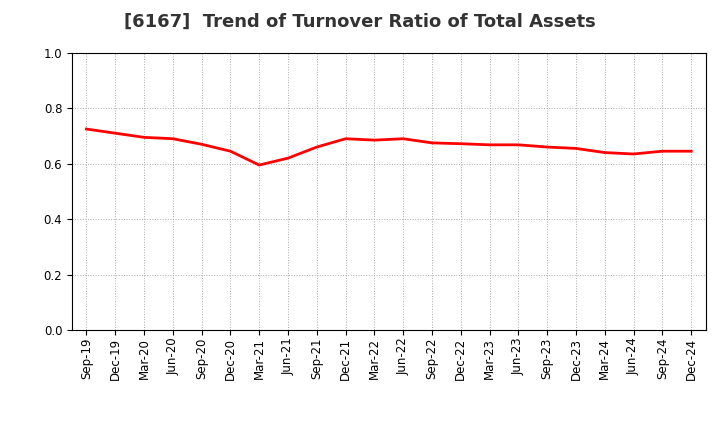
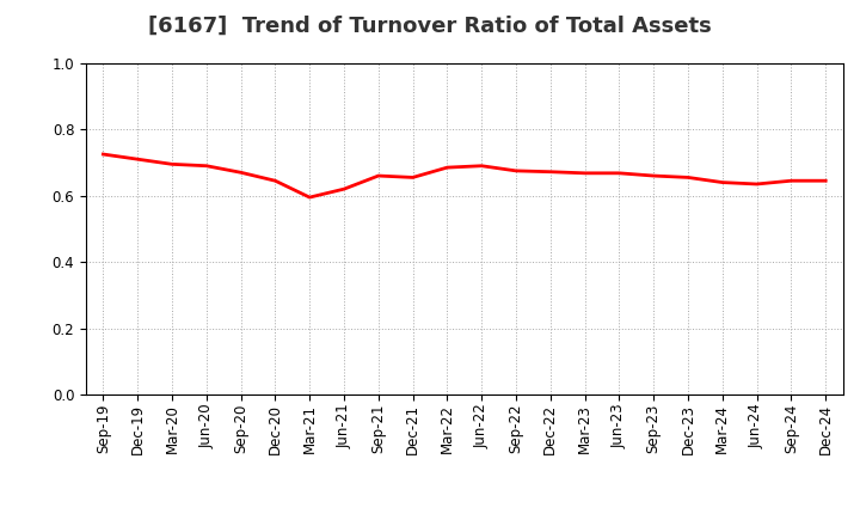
Dec-21: 0.690 -> 0.655
